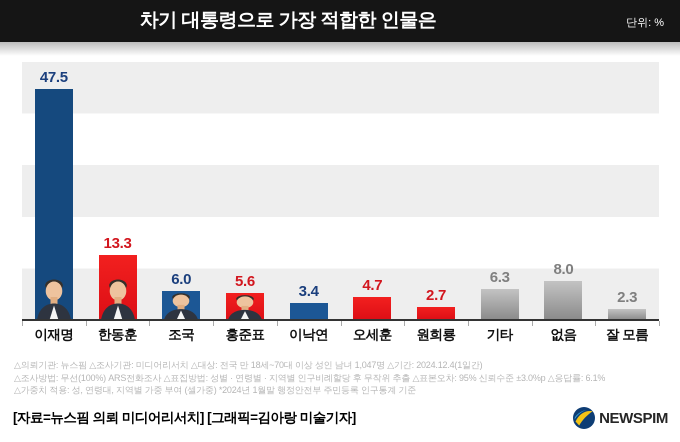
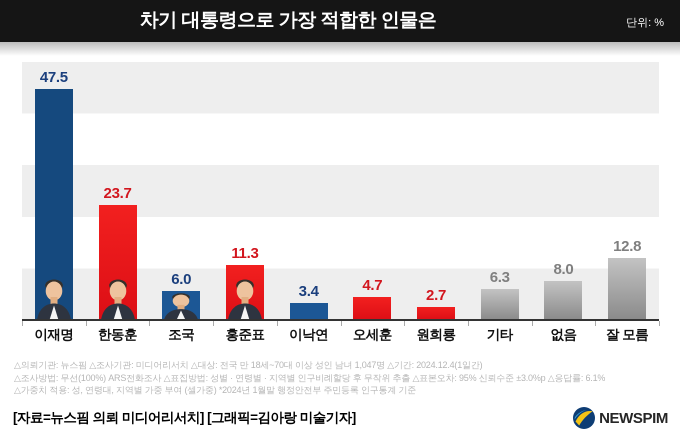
한동훈: 13.3 -> 23.7
홍준표: 5.6 -> 11.3
잘 모름: 2.3 -> 12.8
